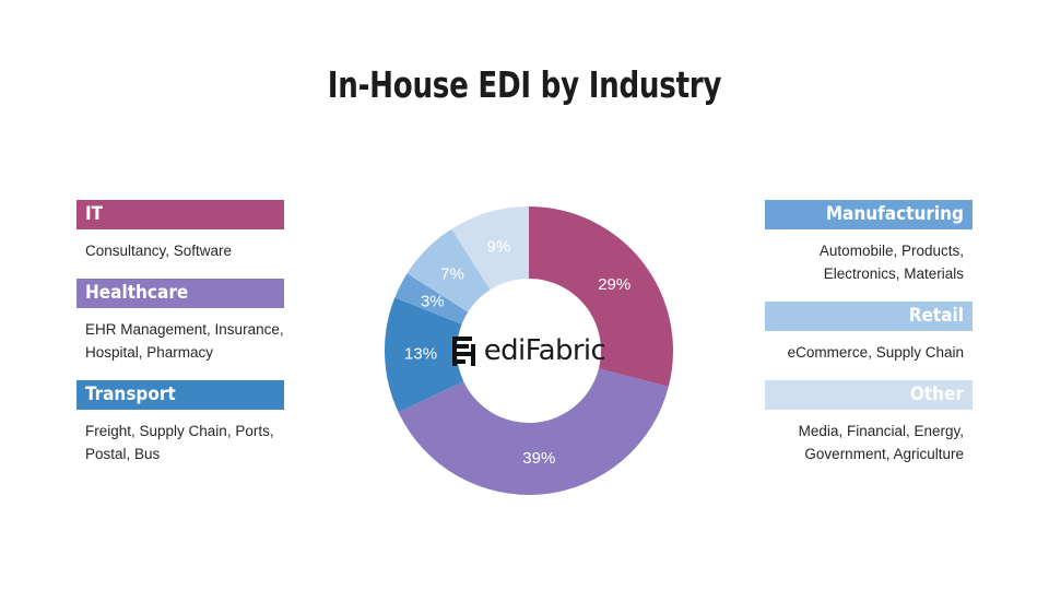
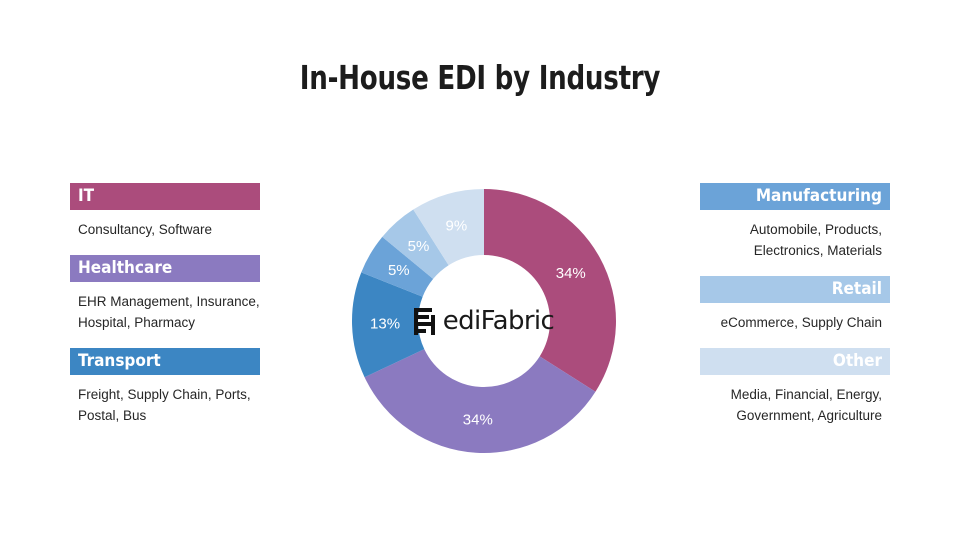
IT: 29% -> 34%
Healthcare: 39% -> 34%
Manufacturing: 3% -> 5%
Retail: 7% -> 5%
